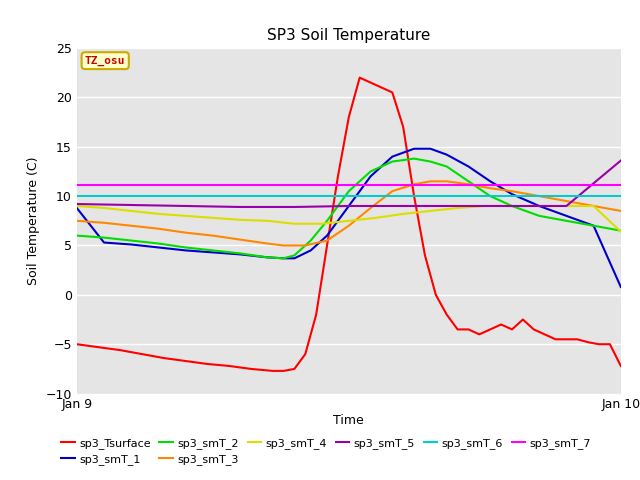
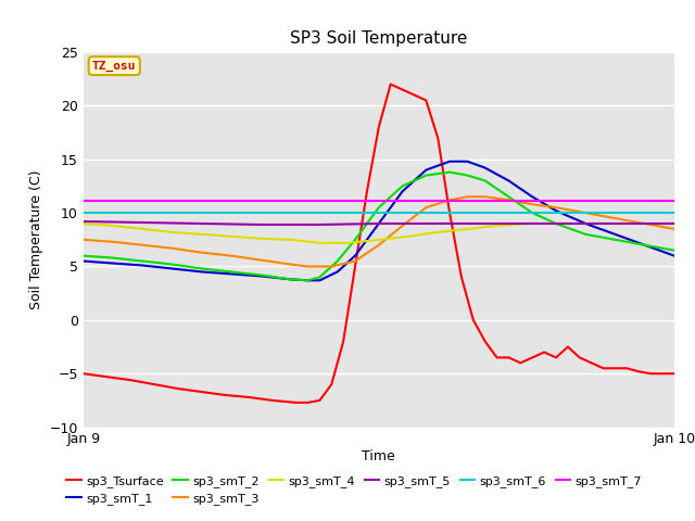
sp3_smT_1/Jan 9: 8.8 -> 5.5
sp3_Tsurface/Jan 10: -7.2 -> -5.0
sp3_smT_1/Jan 10: 0.8 -> 6.0
sp3_smT_4/Jan 10: 6.4 -> 9.0
sp3_smT_5/Jan 10: 13.6 -> 9.0
